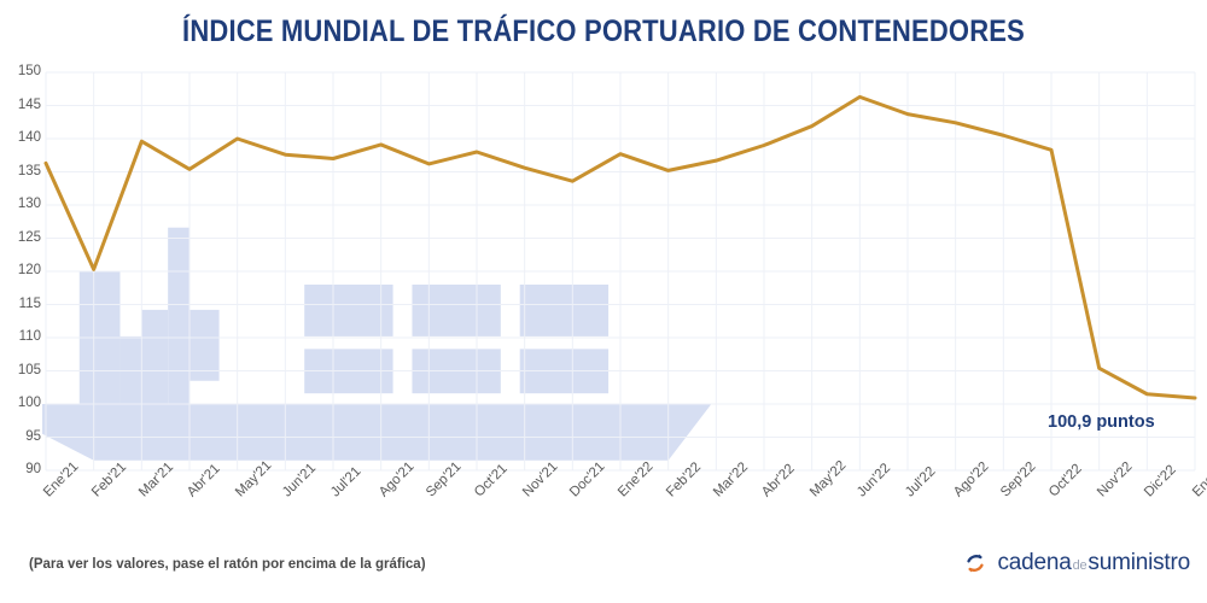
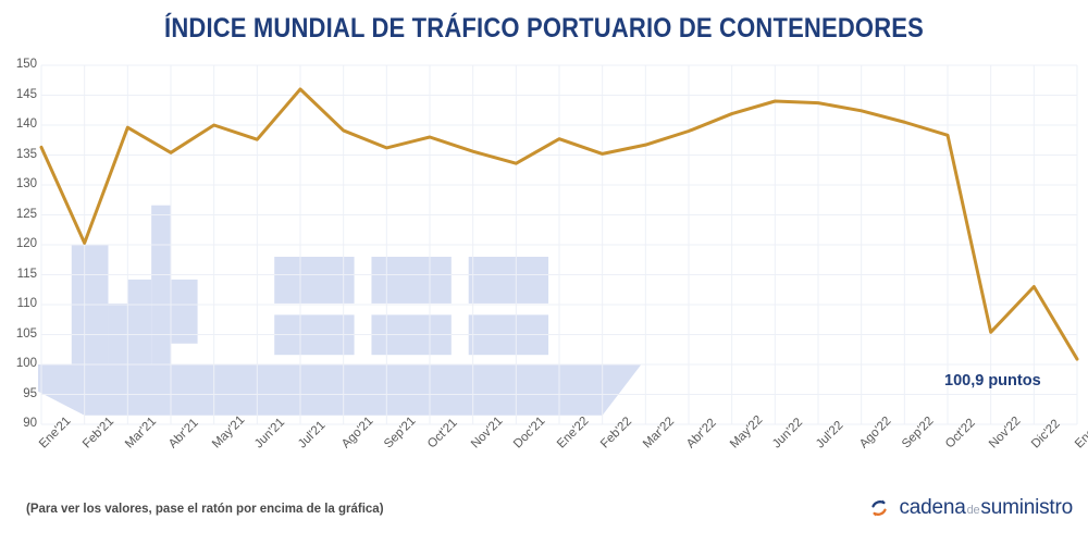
Jul'21: 137 -> 146
Jun'22: 146 -> 144
Dic'22: 102 -> 113
